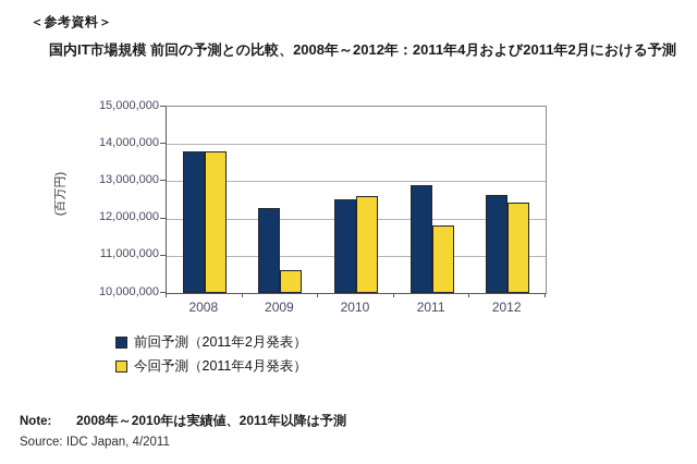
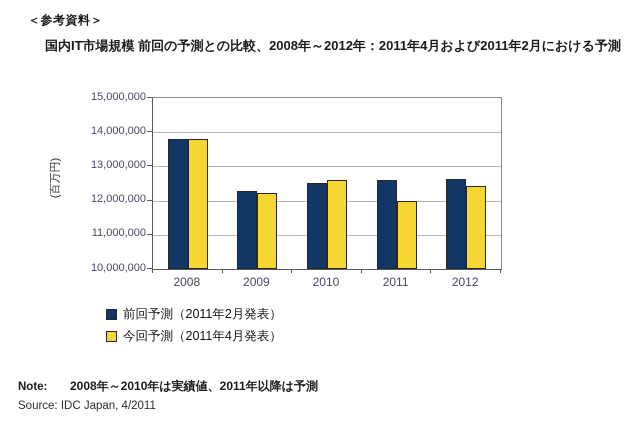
今回予測（2011年4月発表）/2009: 10600000 -> 12200000
前回予測（2011年2月発表）/2011: 12900000 -> 12600000
今回予測（2011年4月発表）/2011: 11800000 -> 12000000
